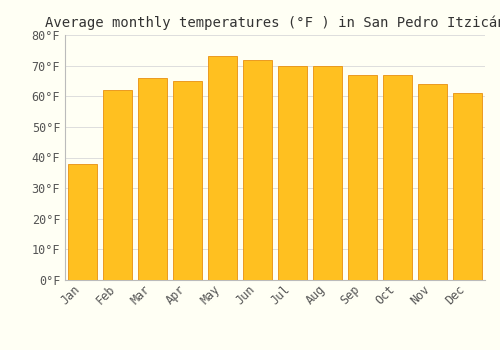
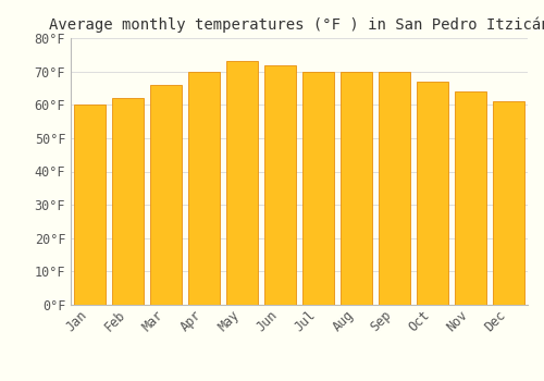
Jan: 38°F -> 60°F
Apr: 65°F -> 70°F
Sep: 67°F -> 70°F
